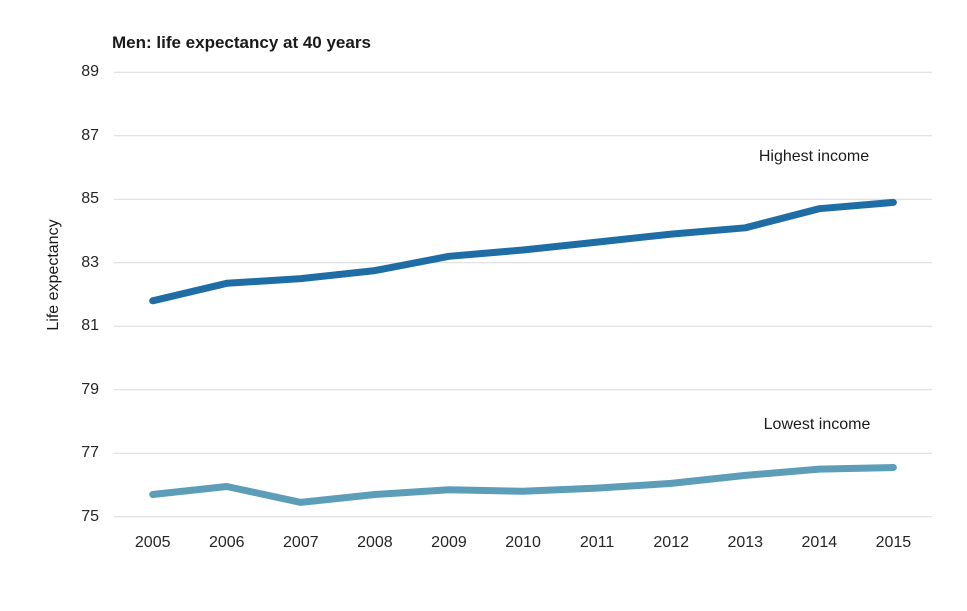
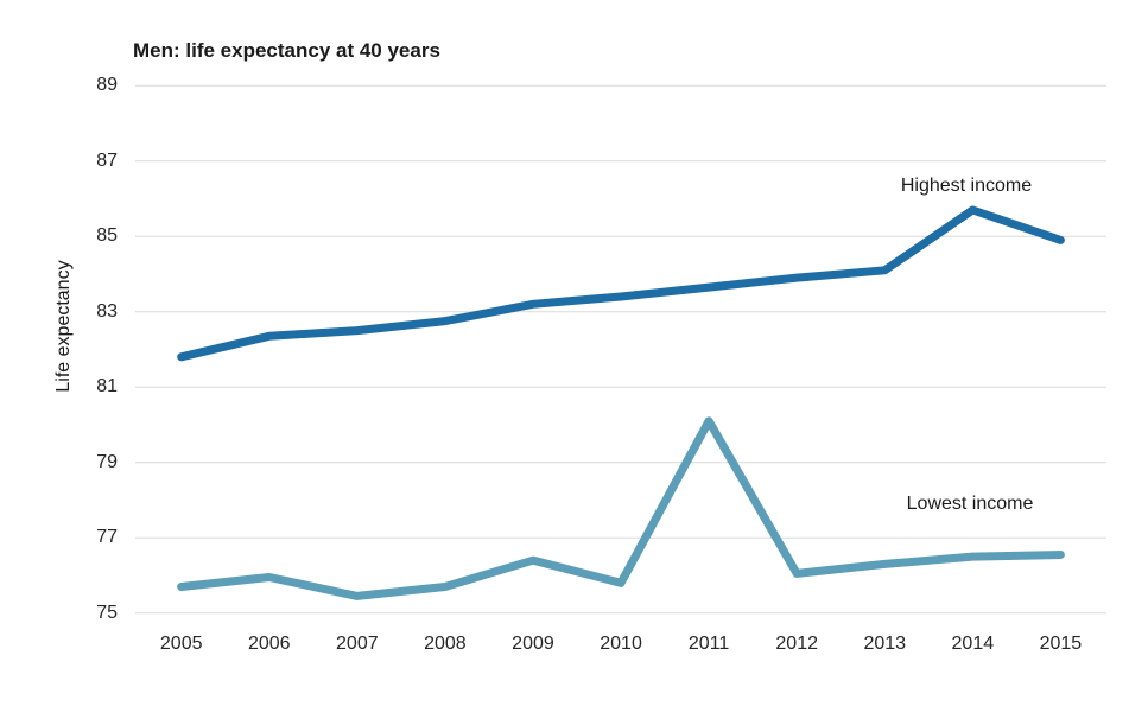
Lowest income/2009: 75.8 -> 76.4
Lowest income/2011: 75.9 -> 80.1
Highest income/2014: 84.7 -> 85.7
